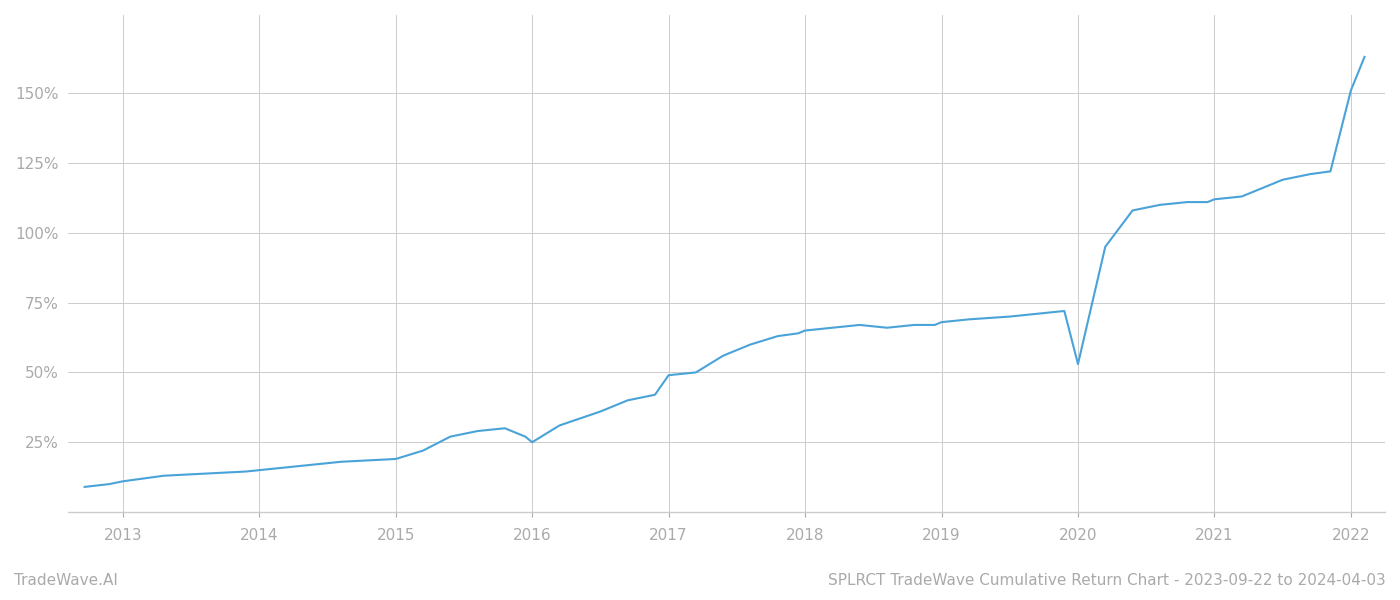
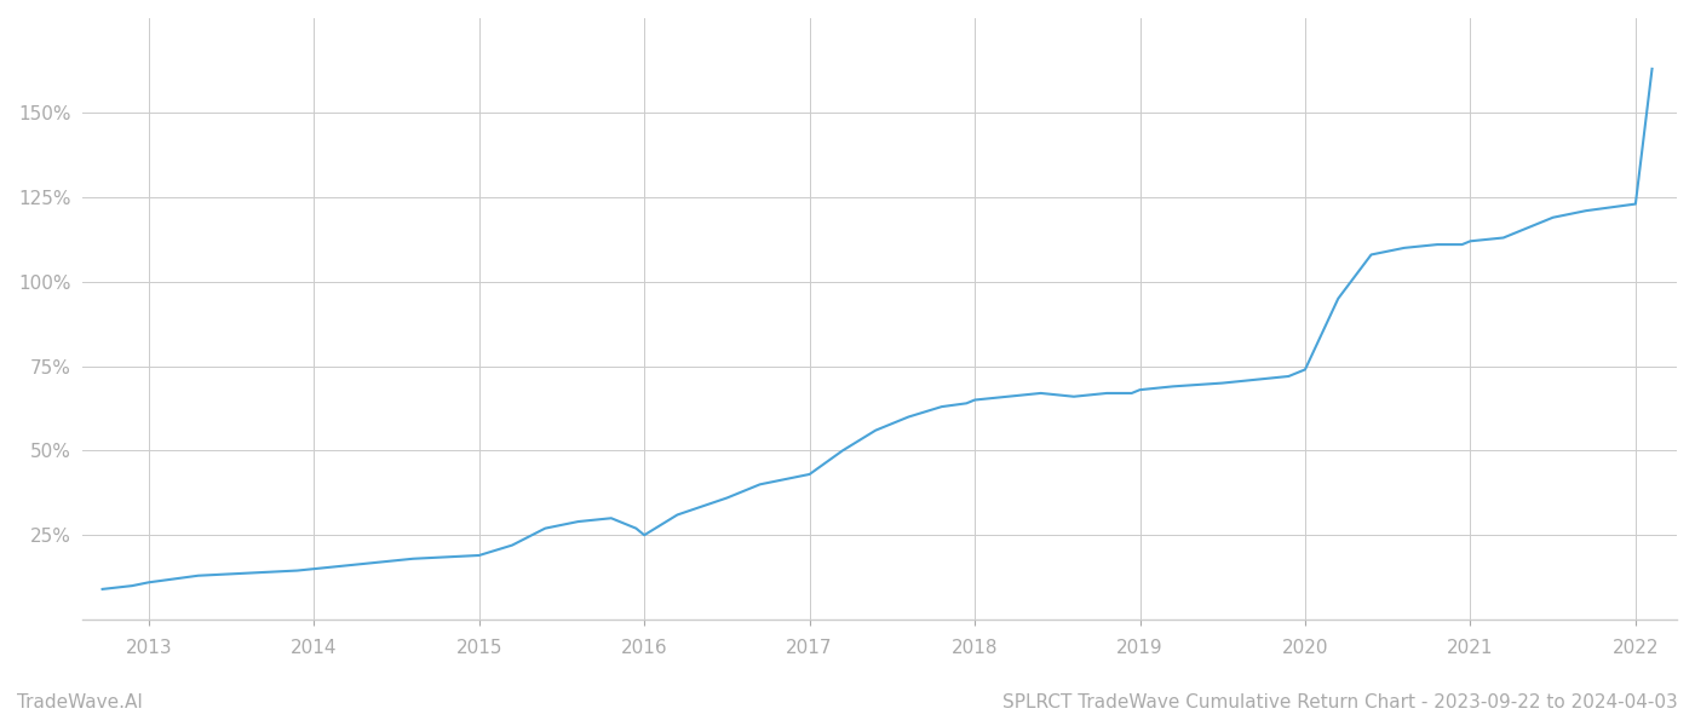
2017: 49.0% -> 43.0%
2020: 53.0% -> 74.0%
2022: 151.0% -> 123.0%
